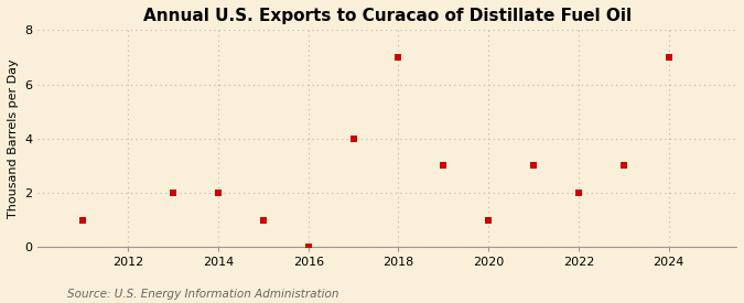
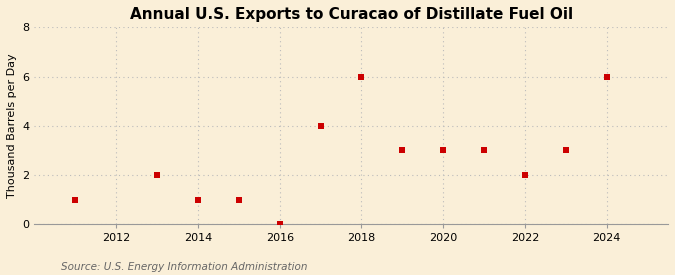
2014: 2 -> 1
2018: 7 -> 6
2020: 1 -> 3
2024: 7 -> 6
